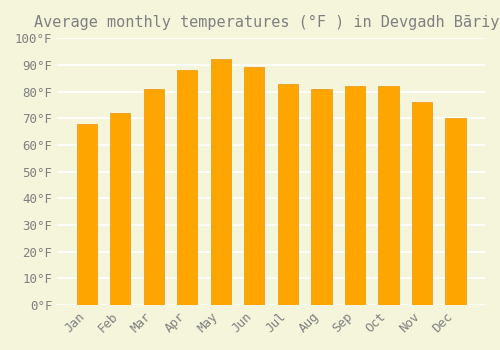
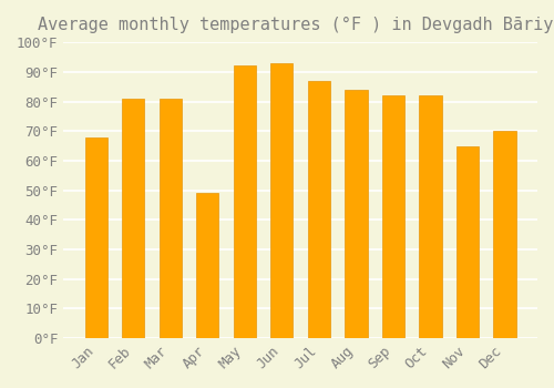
Feb: 72°F -> 81°F
Apr: 88°F -> 49°F
Jun: 89°F -> 93°F
Jul: 83°F -> 87°F
Aug: 81°F -> 84°F
Nov: 76°F -> 65°F
